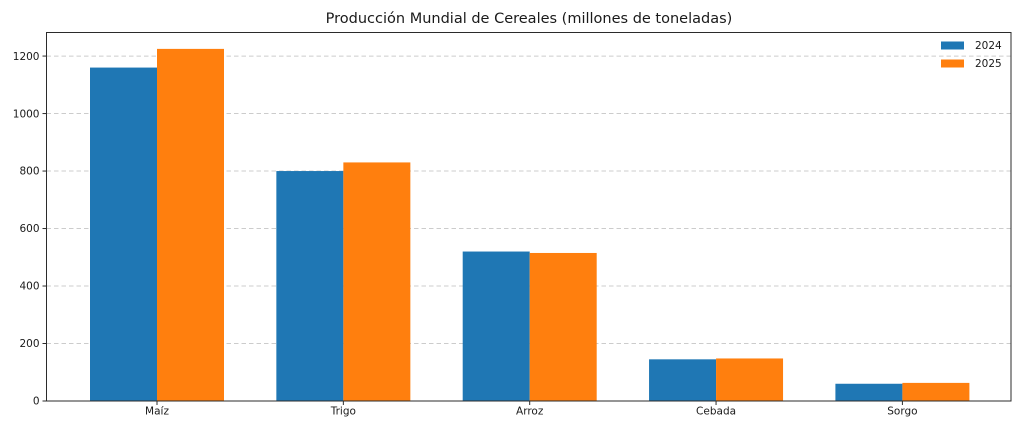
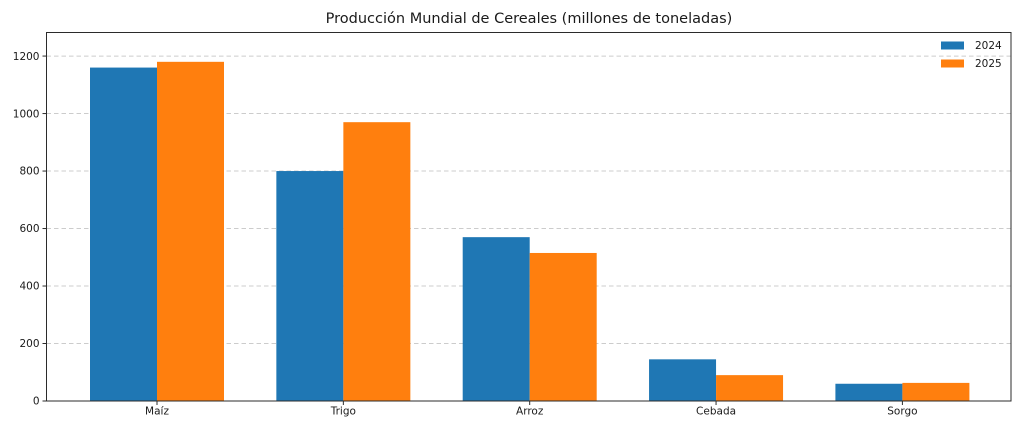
2025/Maíz: 1220 -> 1180
2025/Trigo: 830 -> 970
2024/Arroz: 520 -> 570
2025/Cebada: 150 -> 90
